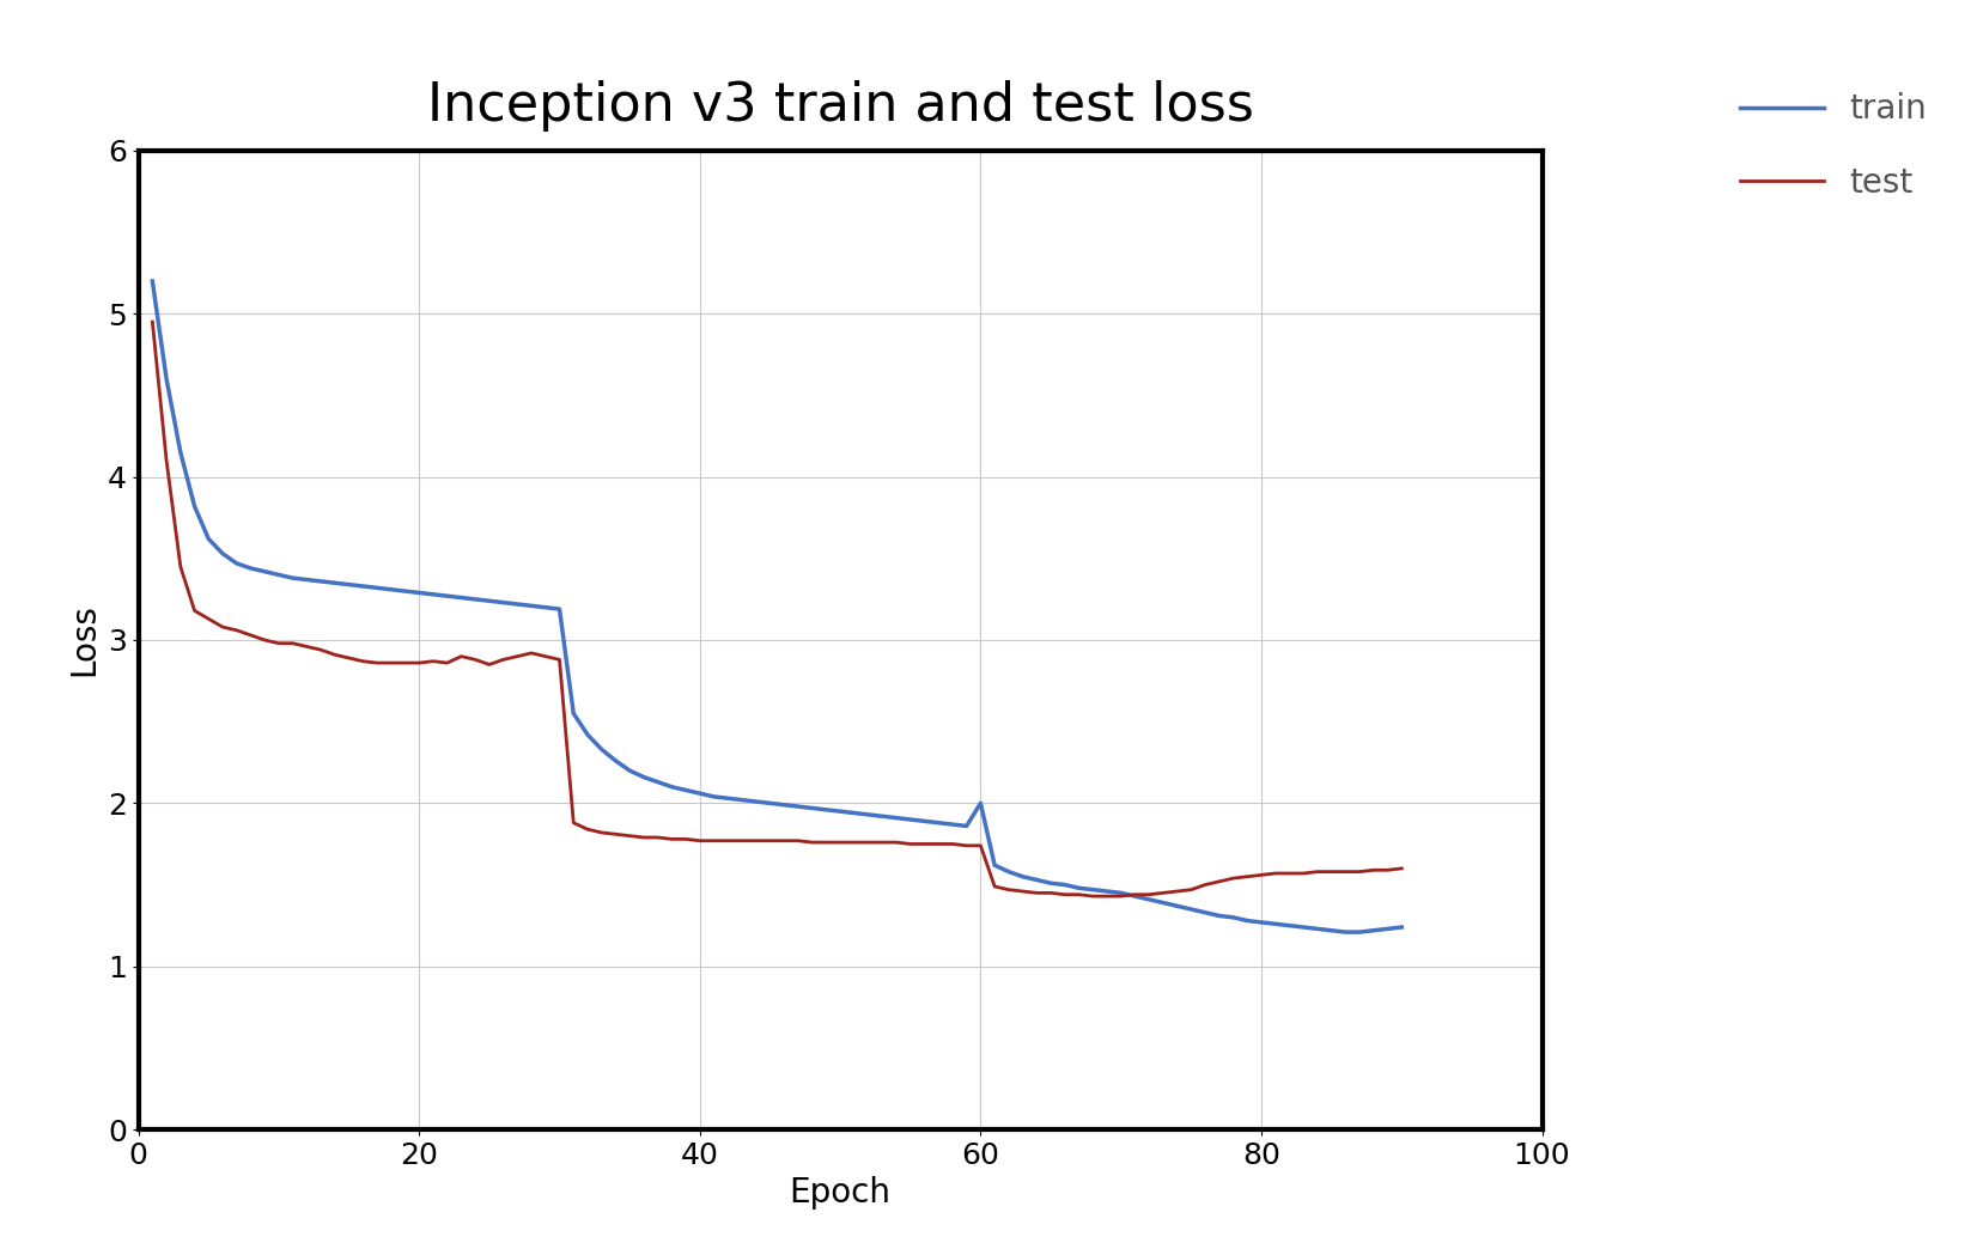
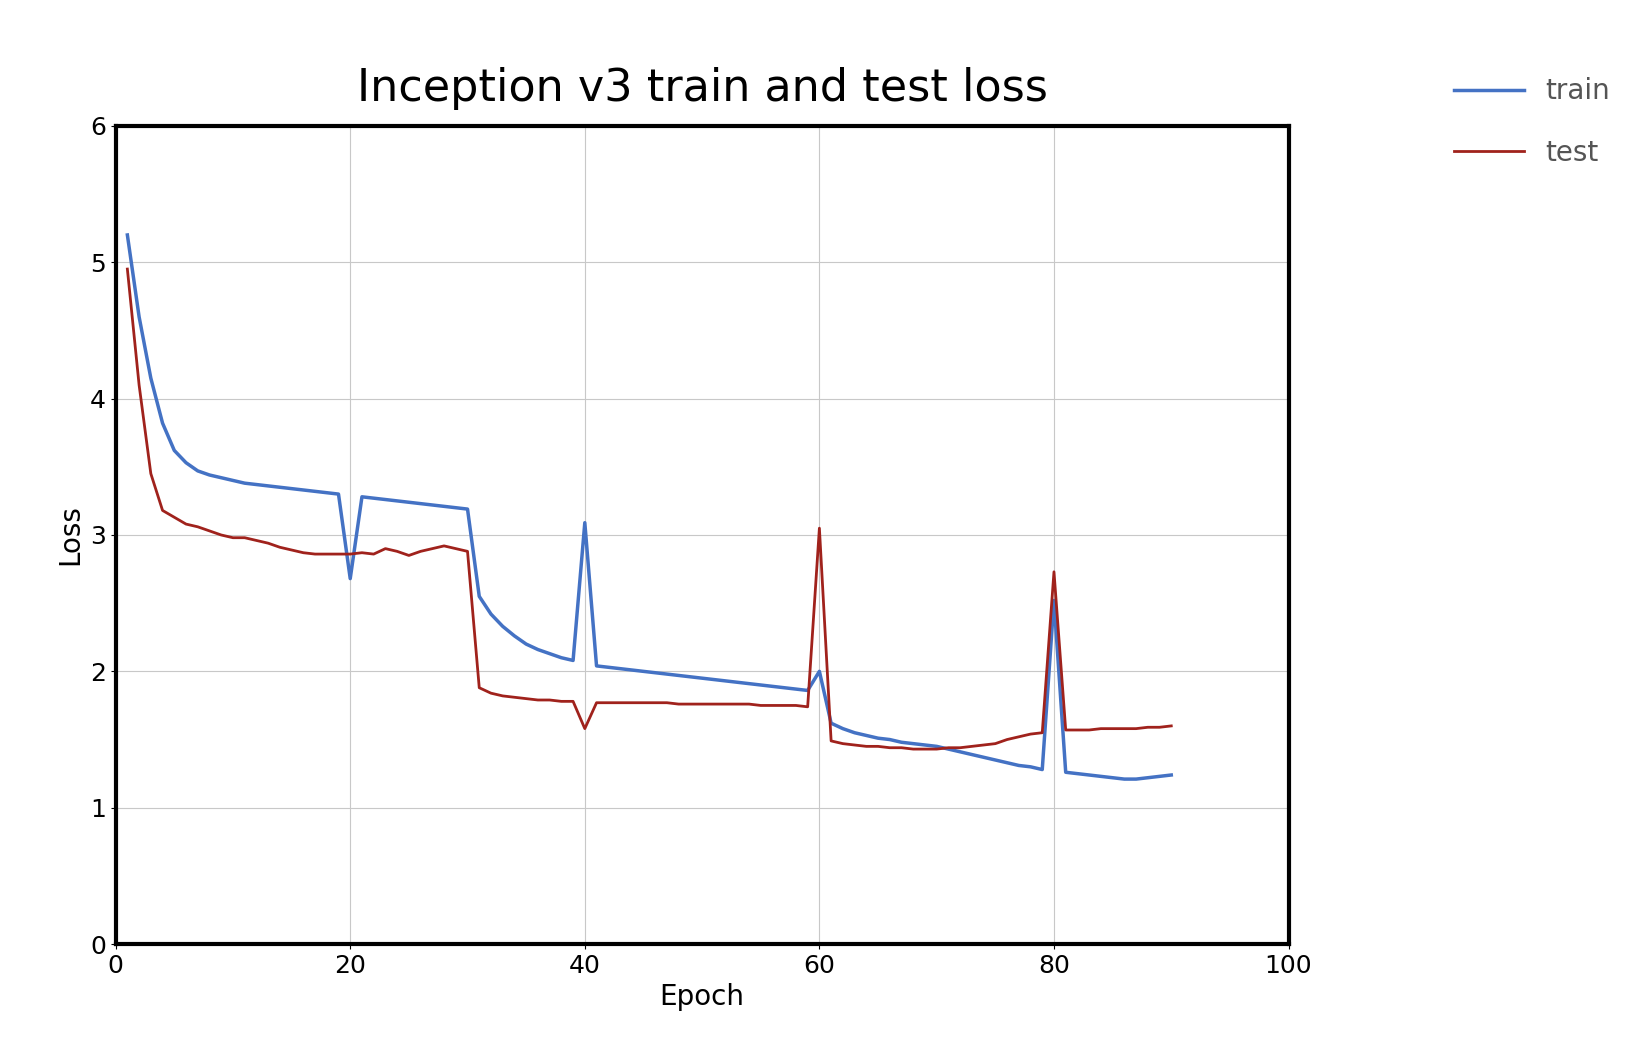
train/20: 3.29 -> 2.68
train/40: 2.06 -> 3.09
test/40: 1.77 -> 1.58
test/60: 1.74 -> 3.05
train/80: 1.27 -> 2.52
test/80: 1.56 -> 2.73
